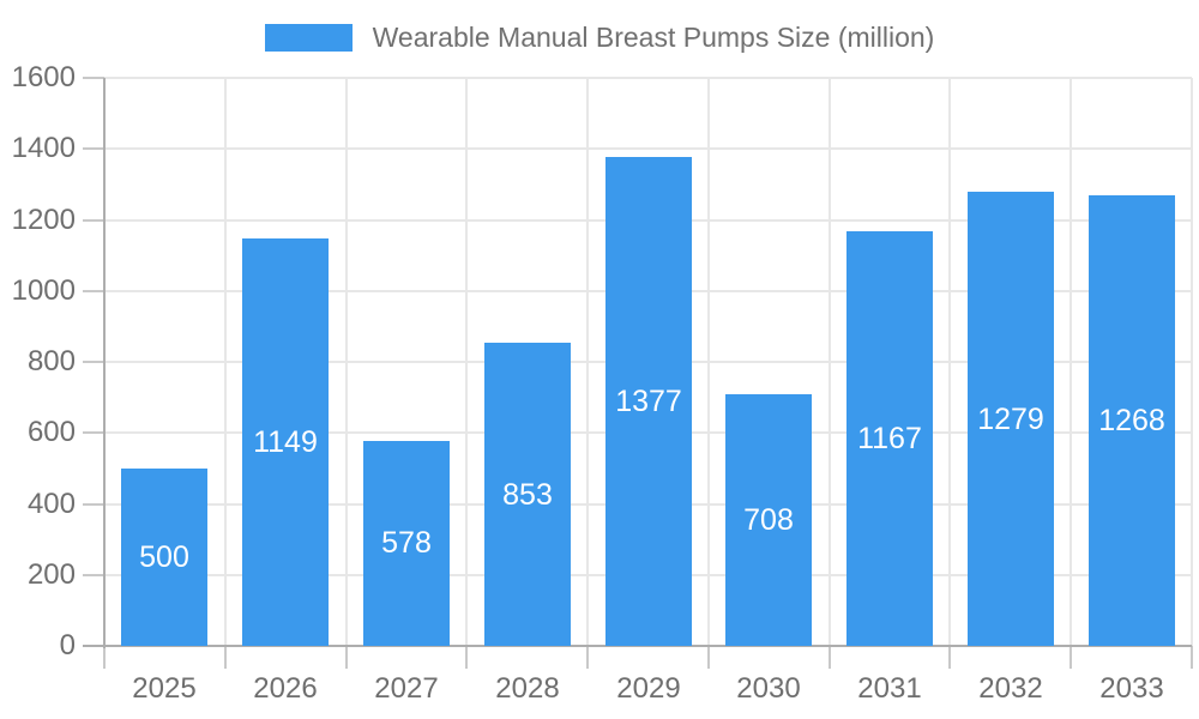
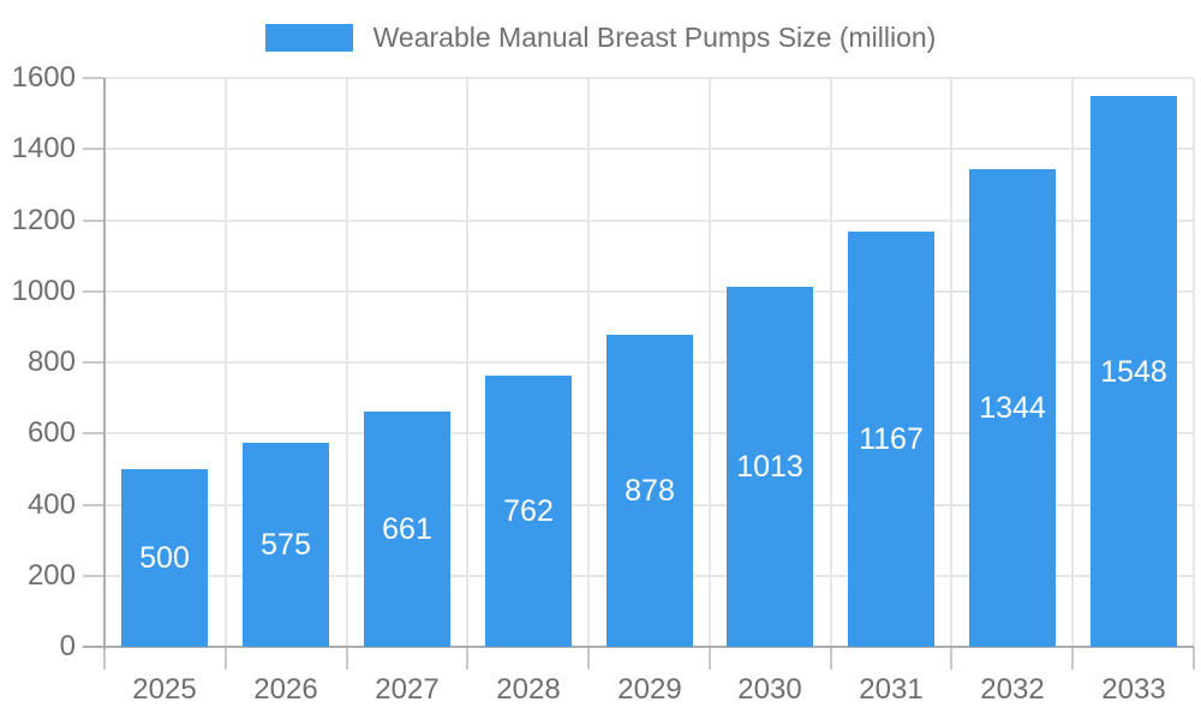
2026: 1149 -> 575
2027: 578 -> 661
2028: 853 -> 762
2029: 1377 -> 878
2030: 708 -> 1013
2032: 1279 -> 1344
2033: 1268 -> 1548
